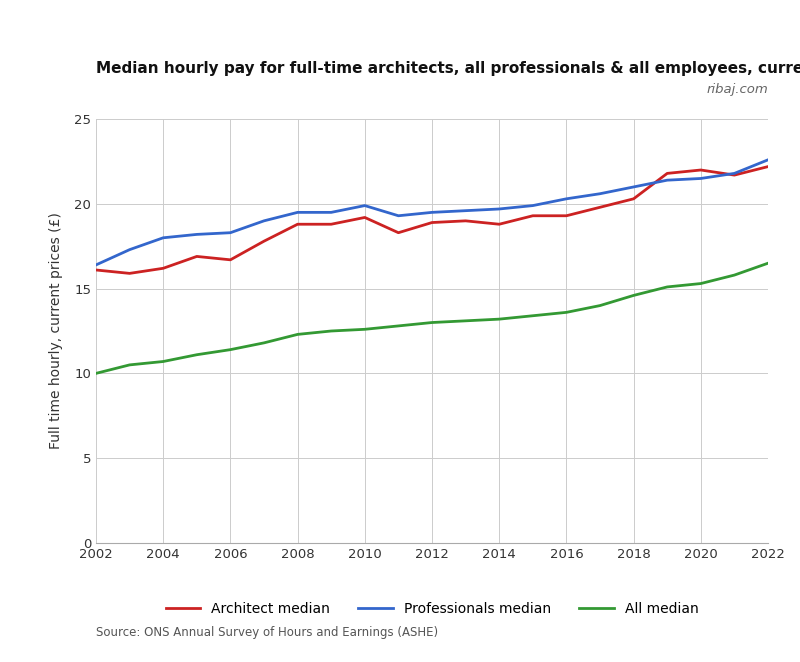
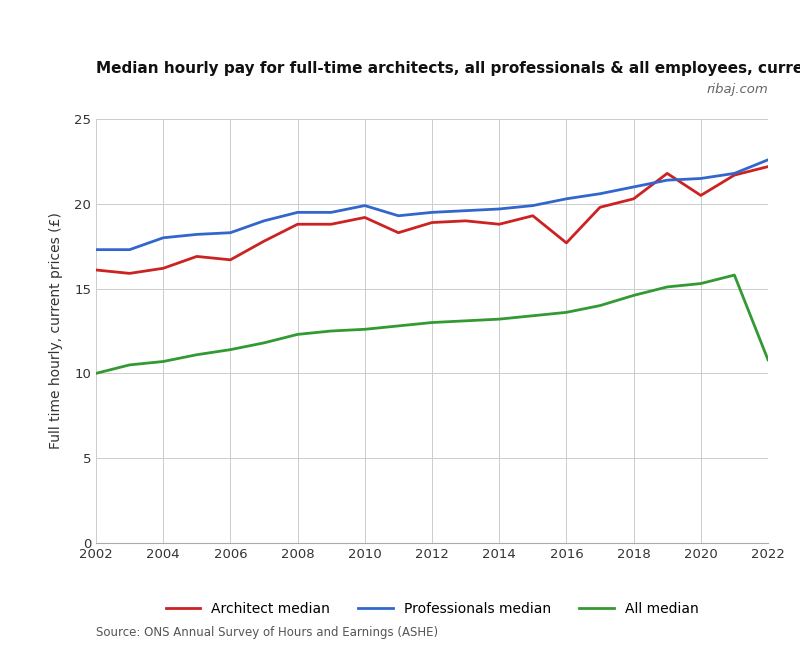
Professionals median/2002: 16.4 -> 17.3
Architect median/2016: 19.3 -> 17.7
Architect median/2020: 22.0 -> 20.5
All median/2022: 16.5 -> 10.8
